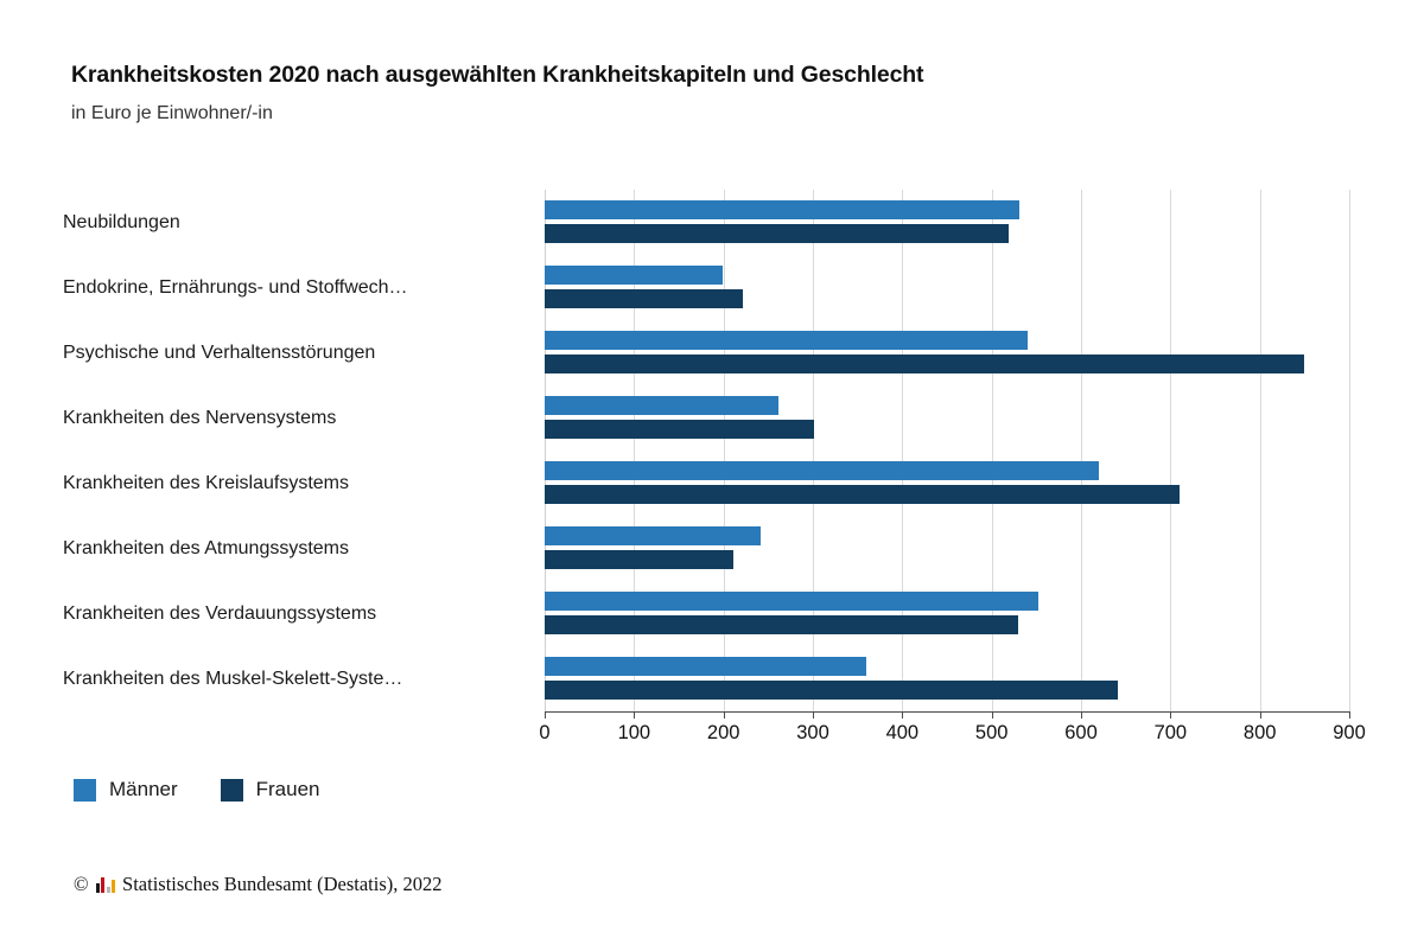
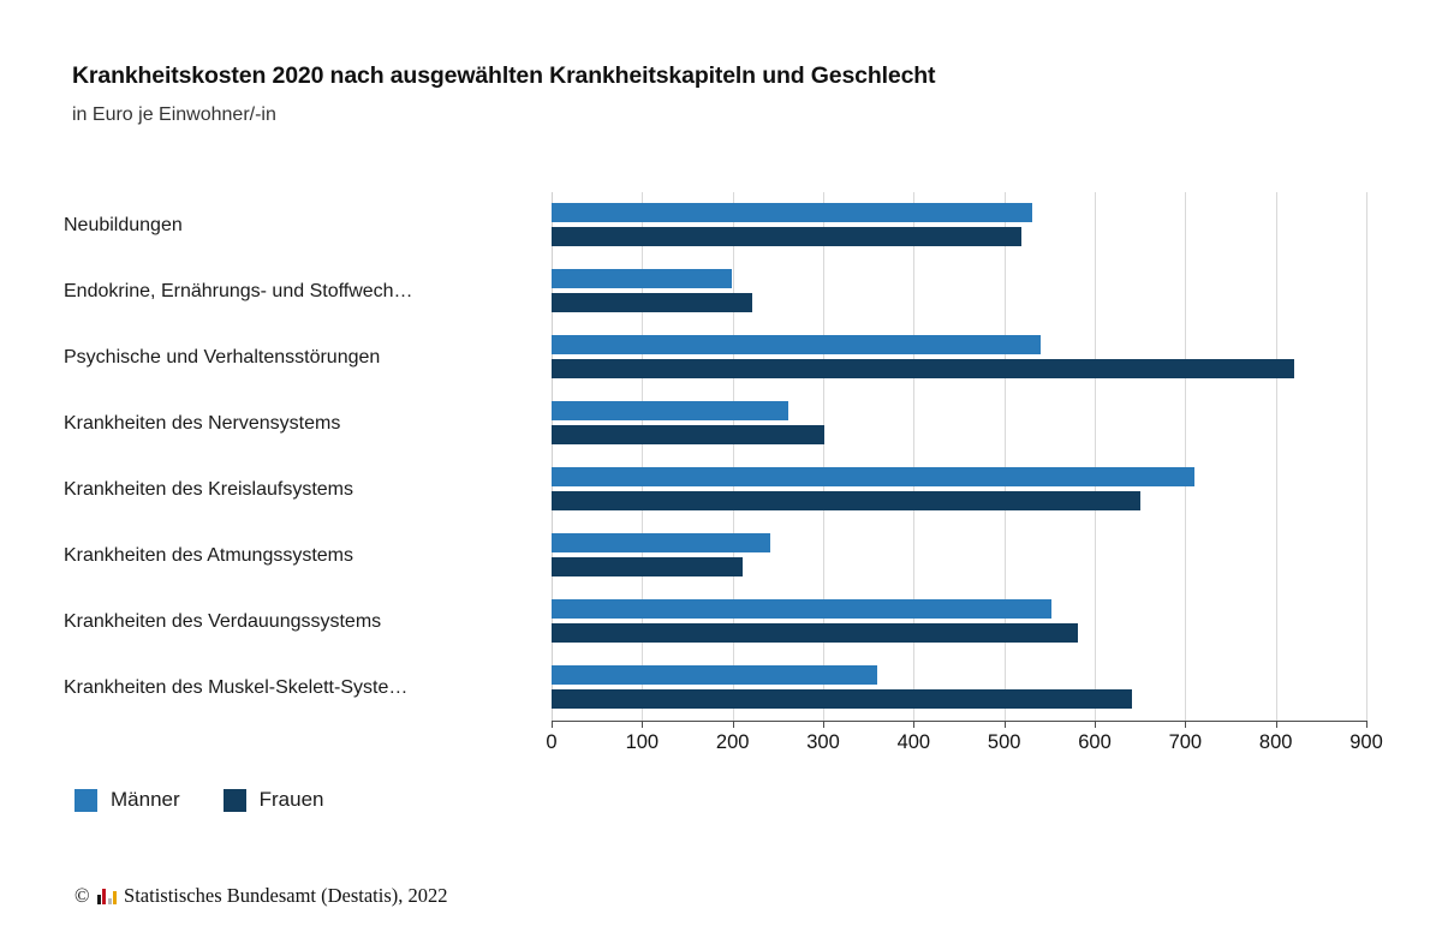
Frauen/Psychische und Verhaltensstörungen: 850 -> 820
Männer/Krankheiten des Kreislaufsystems: 620 -> 710
Frauen/Krankheiten des Kreislaufsystems: 710 -> 650
Frauen/Krankheiten des Verdauungssystems: 530 -> 580
